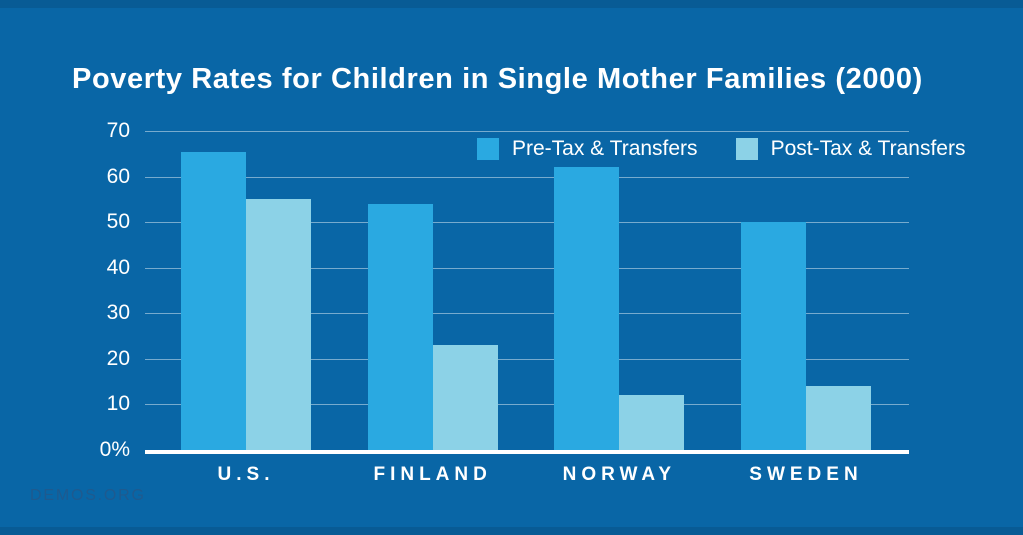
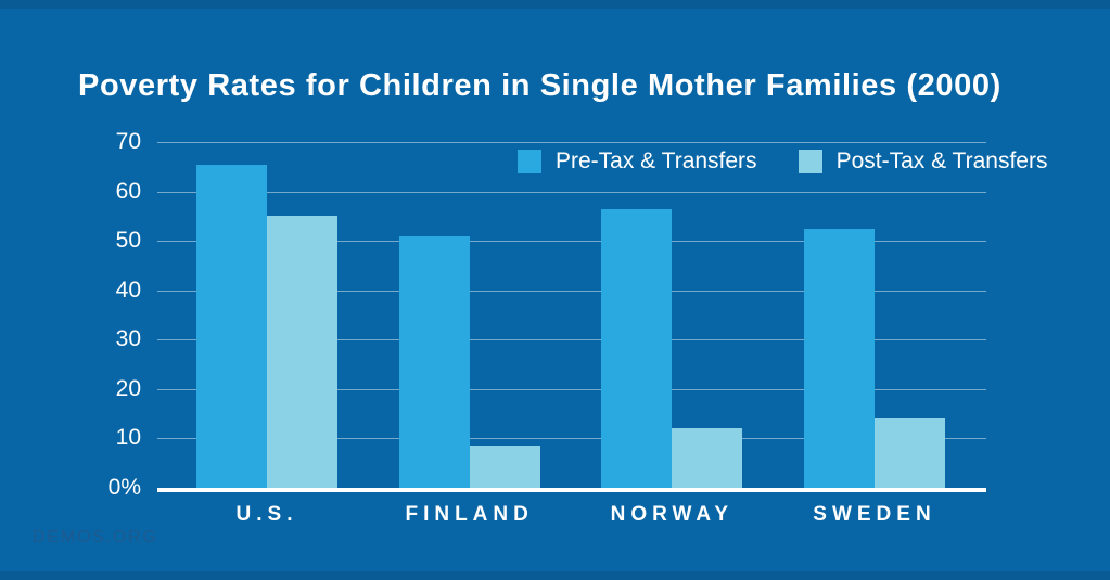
Pre-Tax & Transfers/FINLAND: 54 -> 51
Post-Tax & Transfers/FINLAND: 23 -> 8
Pre-Tax & Transfers/NORWAY: 62 -> 56
Pre-Tax & Transfers/SWEDEN: 50 -> 52
